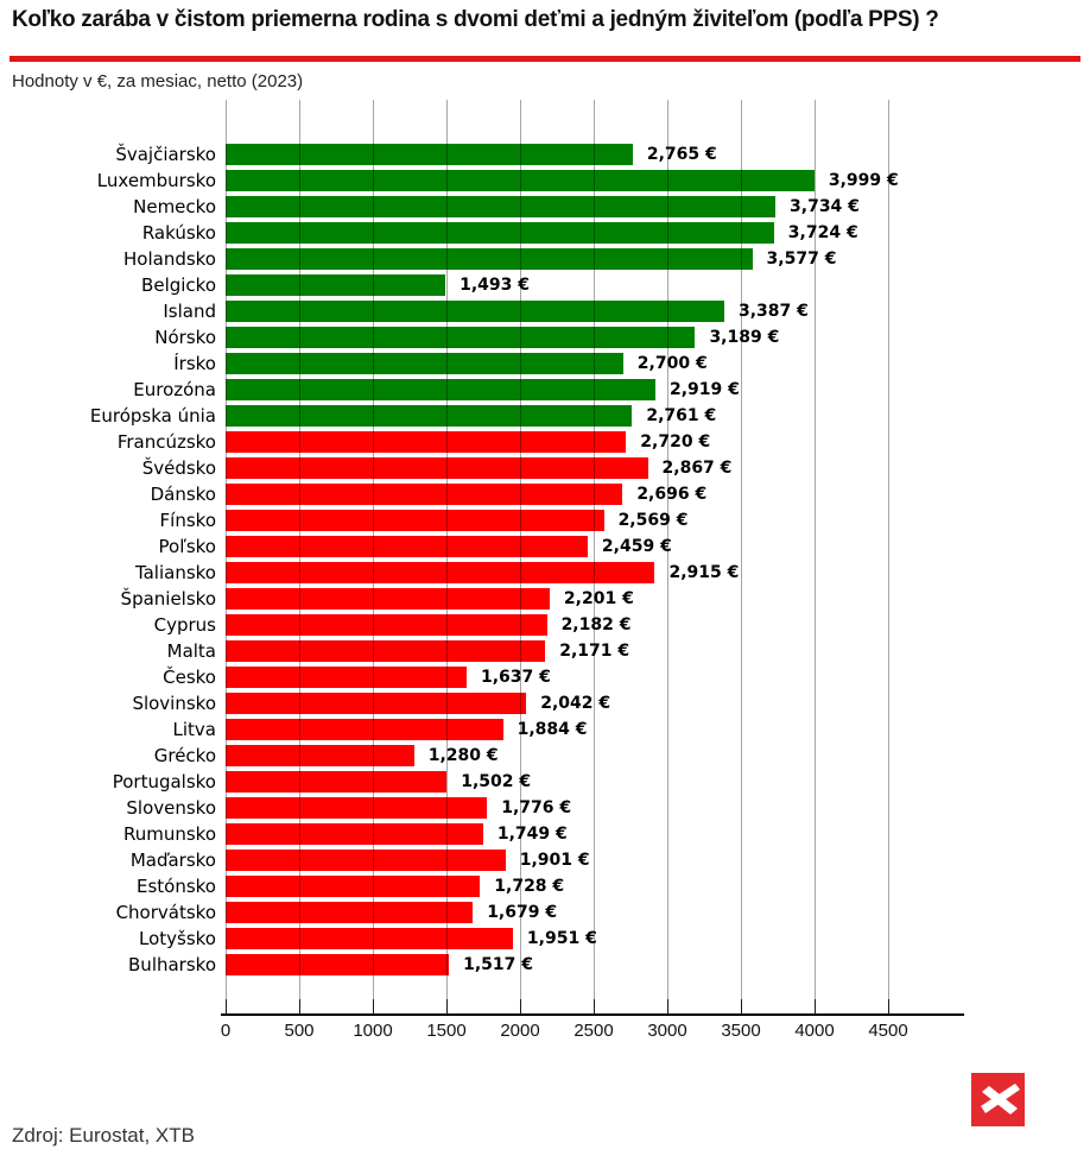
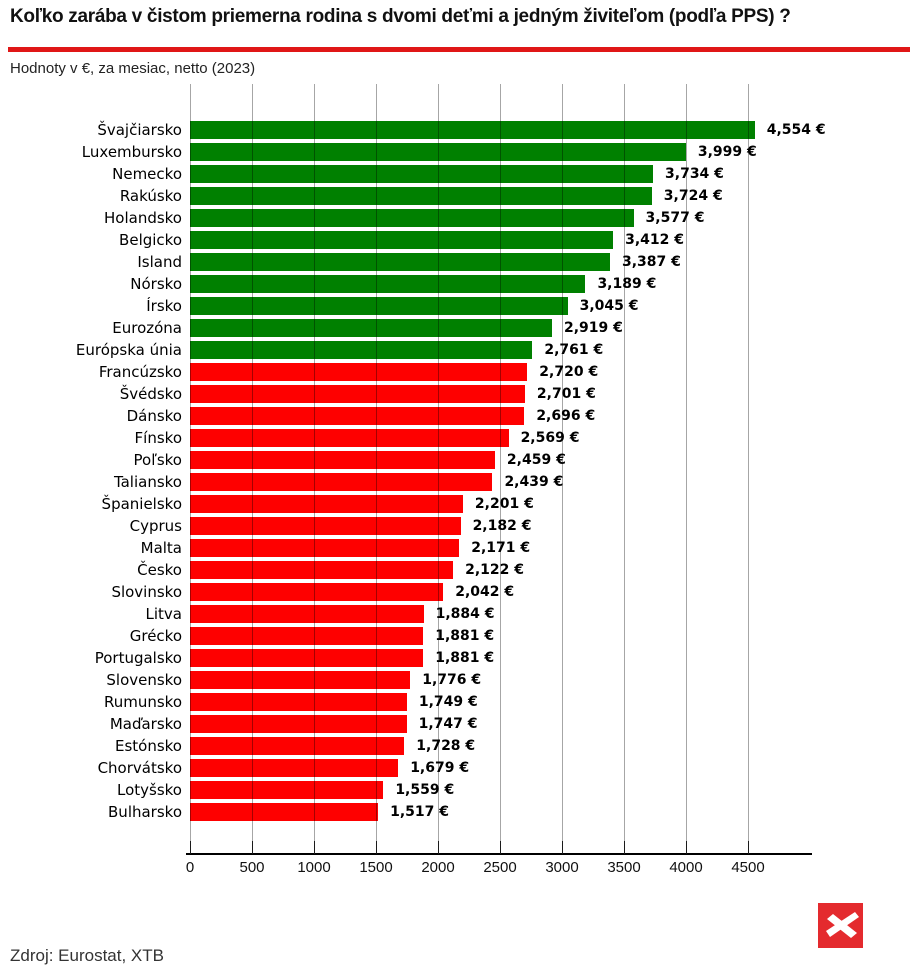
Švajčiarsko: 2,765 -> 4,554
Belgicko: 1,493 -> 3,412
Írsko: 2,700 -> 3,045
Švédsko: 2,867 -> 2,701
Taliansko: 2,915 -> 2,439
Česko: 1,637 -> 2,122
Grécko: 1,280 -> 1,881
Portugalsko: 1,502 -> 1,881
Maďarsko: 1,901 -> 1,747
Lotyšsko: 1,951 -> 1,559
